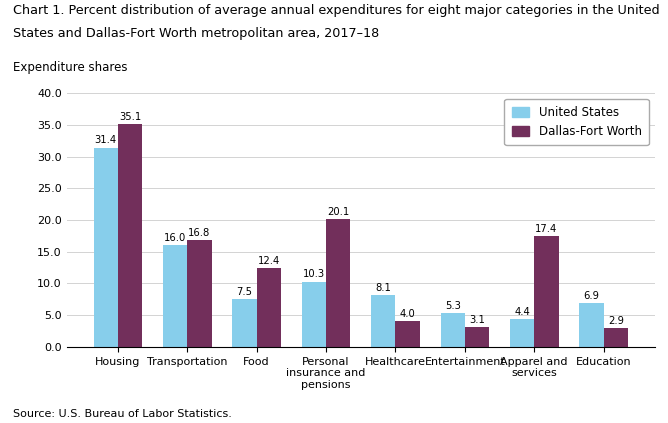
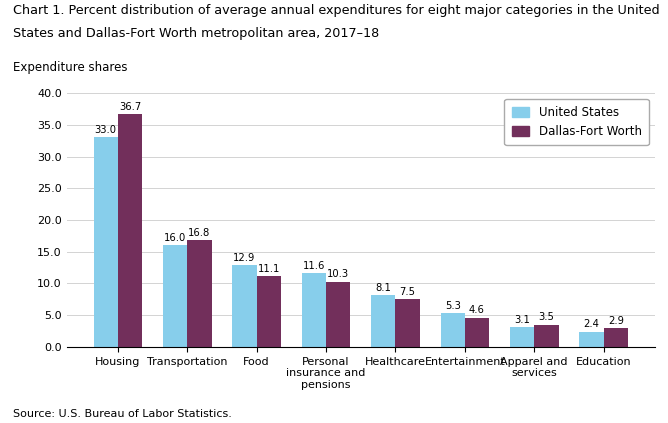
United States/Housing: 31.4 -> 33.0
Dallas-Fort Worth/Housing: 35.1 -> 36.7
United States/Food: 7.5 -> 12.9
Dallas-Fort Worth/Food: 12.4 -> 11.1
United States/Personal insurance and pensions: 10.3 -> 11.6
Dallas-Fort Worth/Personal insurance and pensions: 20.1 -> 10.3
Dallas-Fort Worth/Healthcare: 4.0 -> 7.5
Dallas-Fort Worth/Entertainment: 3.1 -> 4.6
United States/Apparel and services: 4.4 -> 3.1
Dallas-Fort Worth/Apparel and services: 17.4 -> 3.5
United States/Education: 6.9 -> 2.4
